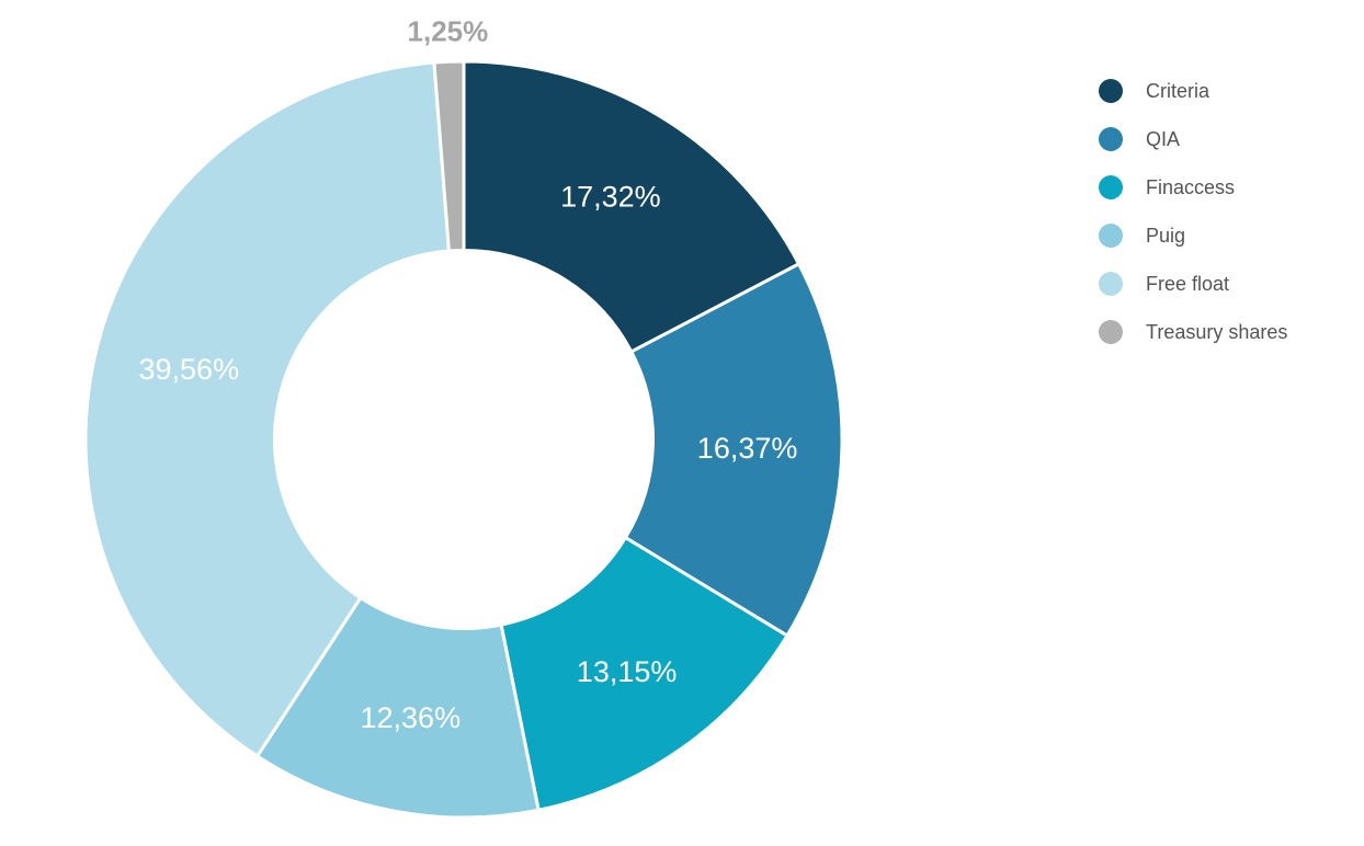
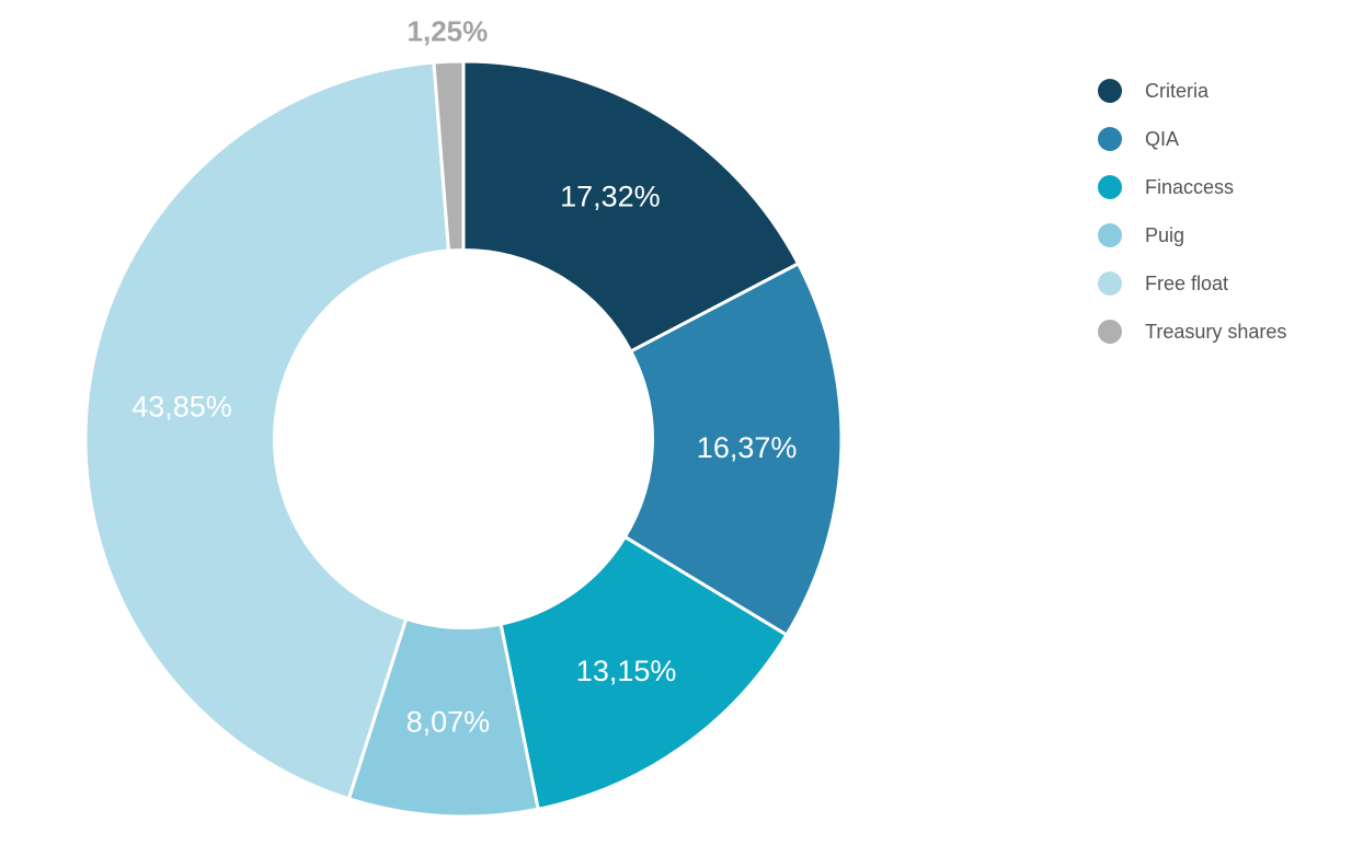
Puig: 12,36% -> 8,07%
Free float: 39,56% -> 43,85%
